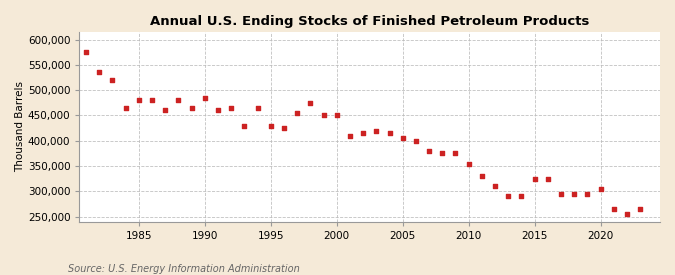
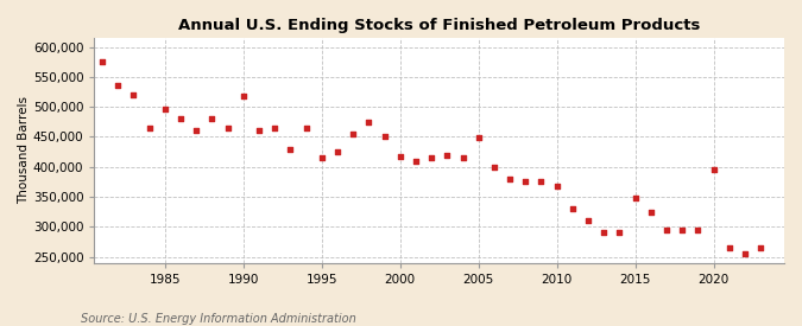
1985: 480,000 -> 496,000
1990: 485,000 -> 518,000
1995: 430,000 -> 416,000
2000: 450,000 -> 418,000
2005: 405,000 -> 448,000
2010: 355,000 -> 368,000
2015: 325,000 -> 348,000
2020: 305,000 -> 396,000
